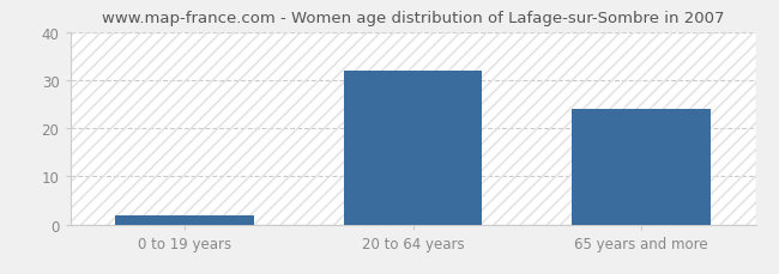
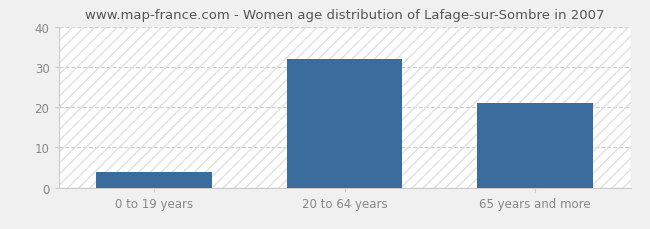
0 to 19 years: 2 -> 4
65 years and more: 24 -> 21
